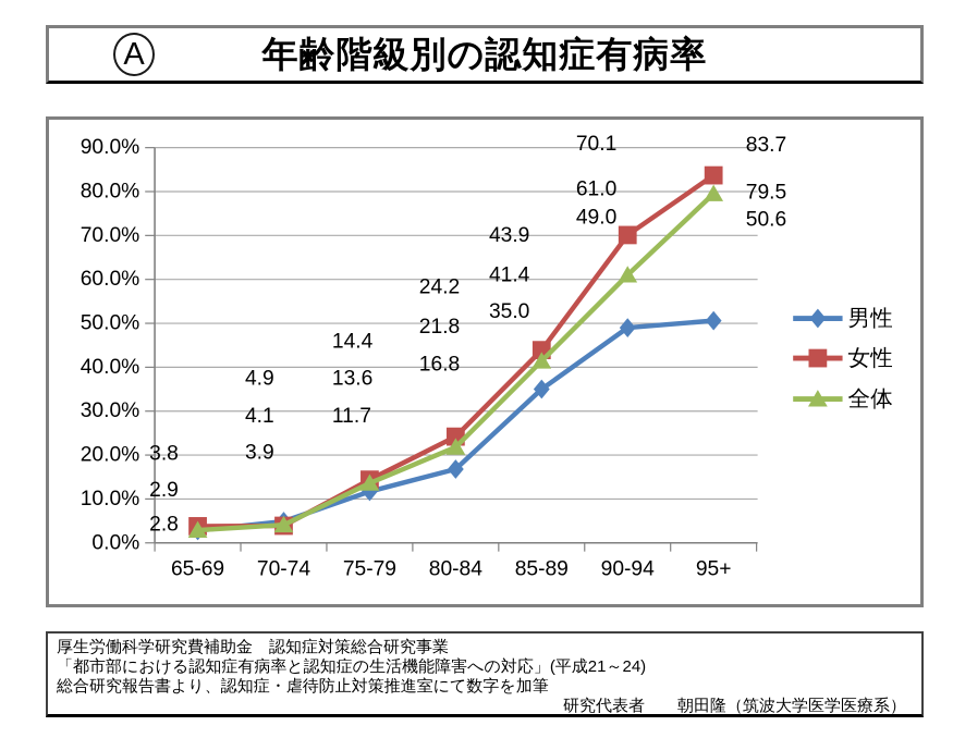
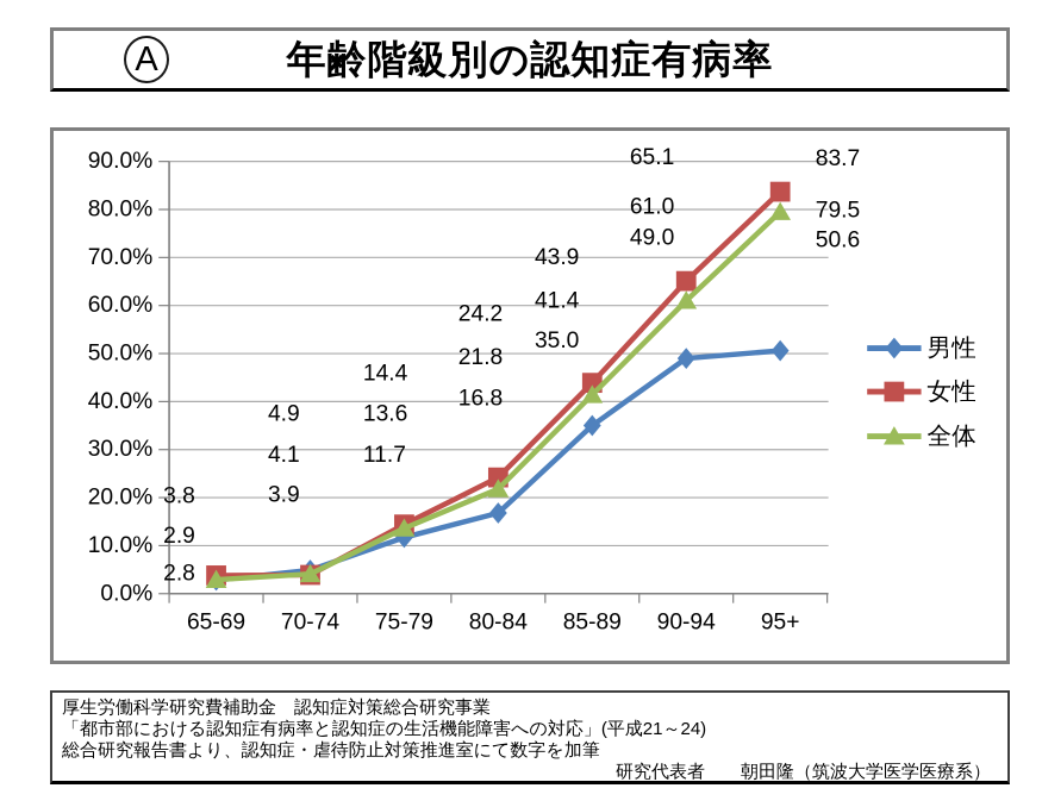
女性/90-94: 70.1 -> 65.1
